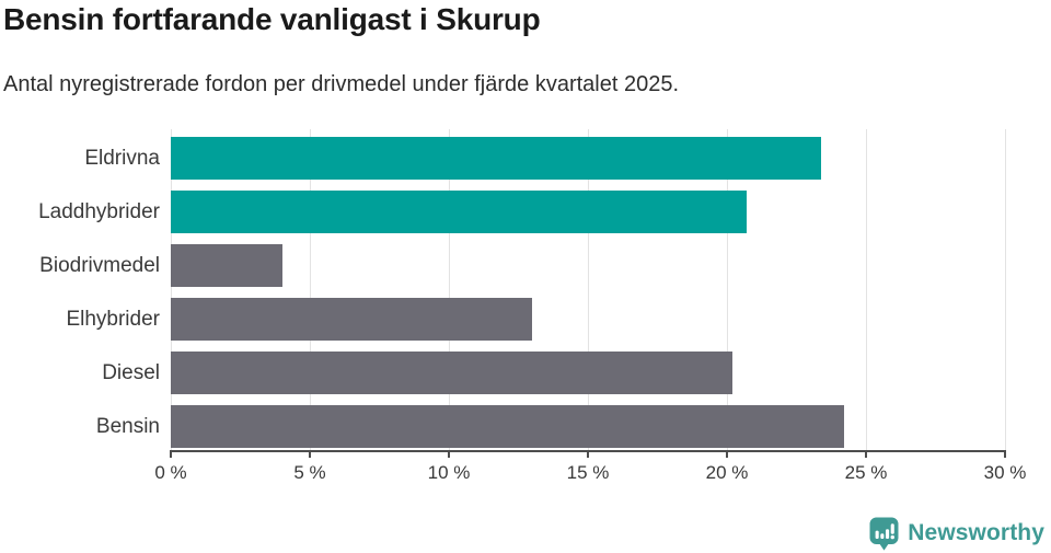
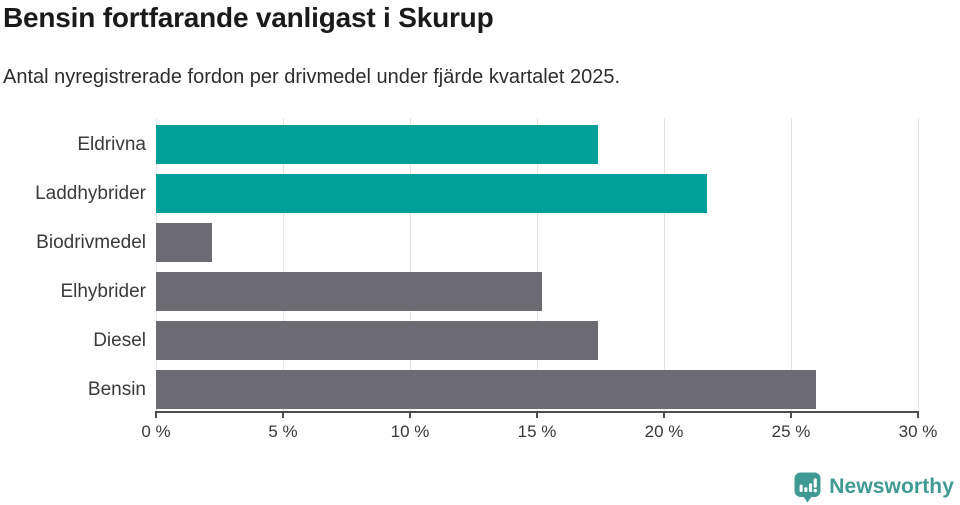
Eldrivna: 23.4% -> 17.4%
Laddhybrider: 20.7% -> 21.7%
Biodrivmedel: 4.0% -> 2.2%
Elhybrider: 13.0% -> 15.2%
Diesel: 20.2% -> 17.4%
Bensin: 24.2% -> 26.0%
